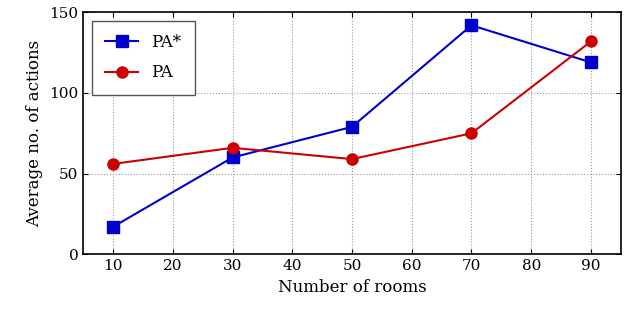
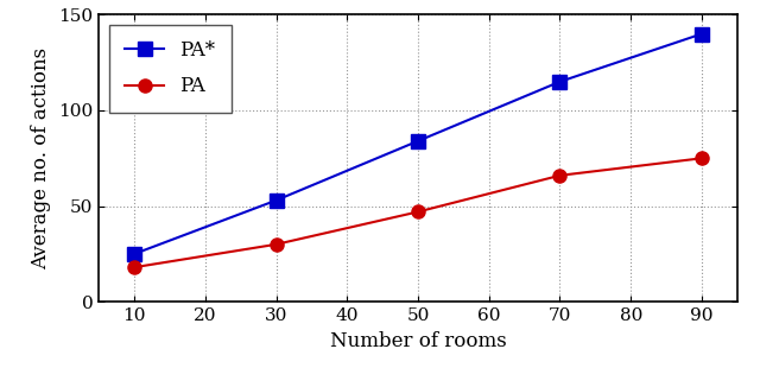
PA*/10: 17 -> 25
PA/10: 56 -> 18
PA*/30: 60 -> 53
PA/30: 66 -> 30
PA*/50: 79 -> 84
PA/50: 59 -> 47
PA*/70: 142 -> 115
PA/70: 75 -> 66
PA*/90: 119 -> 140
PA/90: 132 -> 75
